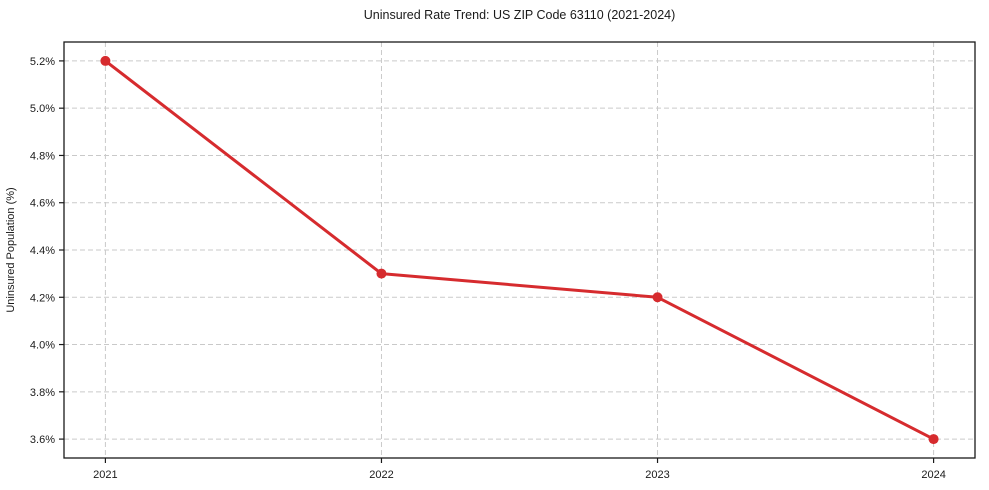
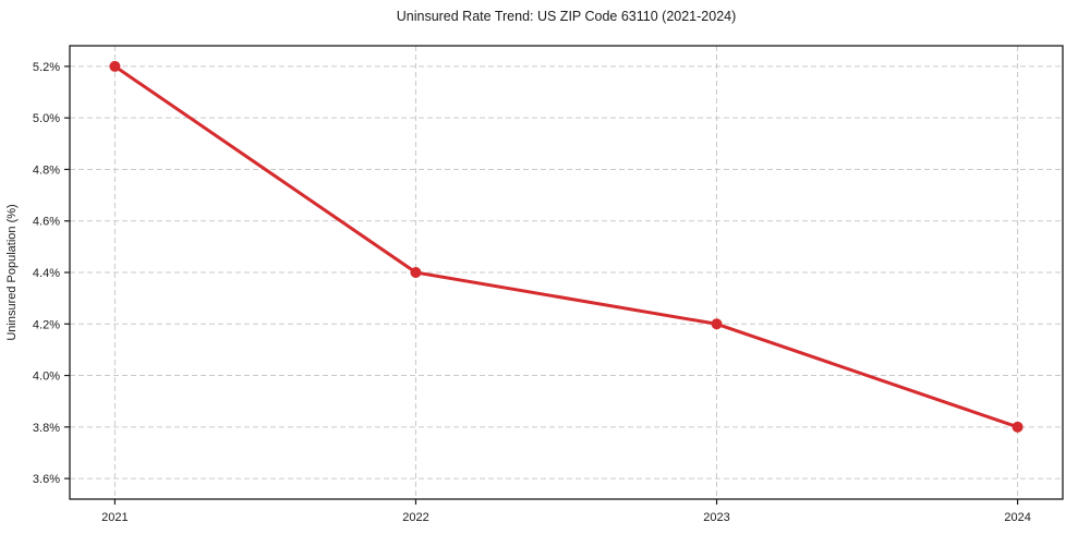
2022: 4.3% -> 4.4%
2024: 3.6% -> 3.8%
